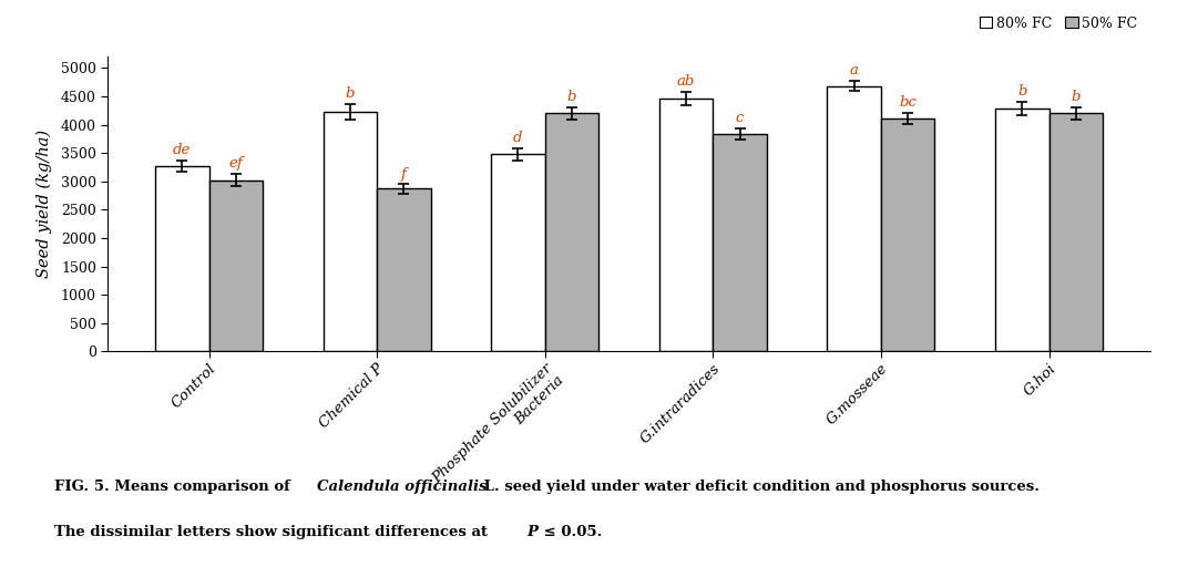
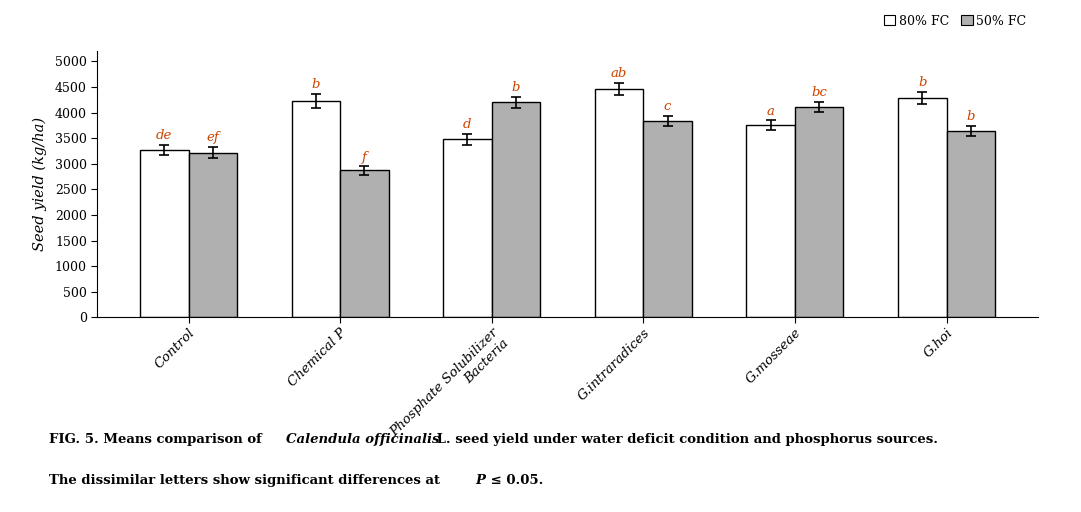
50% FC/Control: 3020 -> 3220
80% FC/G.mosseae: 4680 -> 3760
50% FC/G.hoi: 4200 -> 3640
